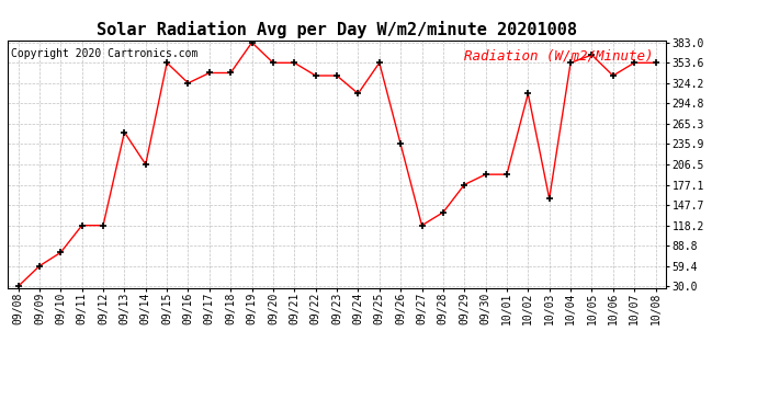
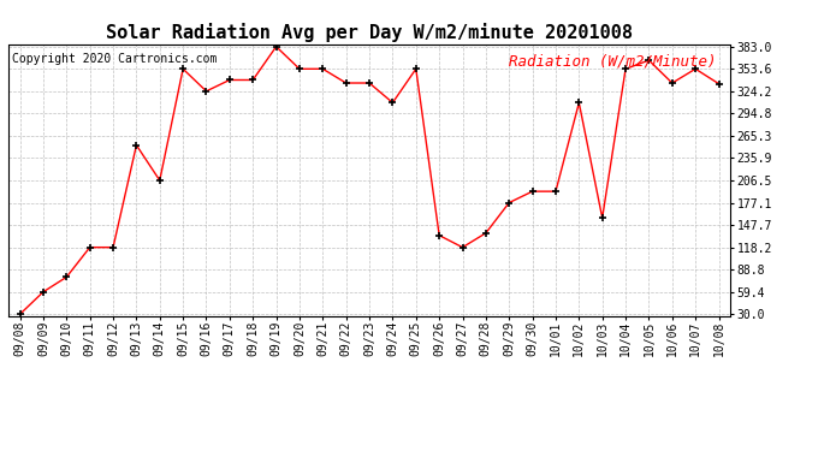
09/26: 236 -> 134
10/08: 354 -> 334
